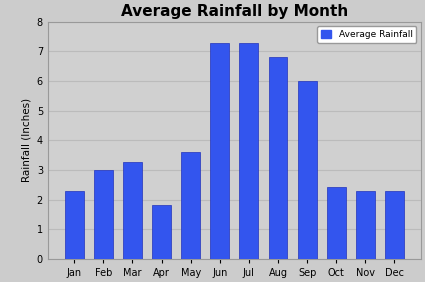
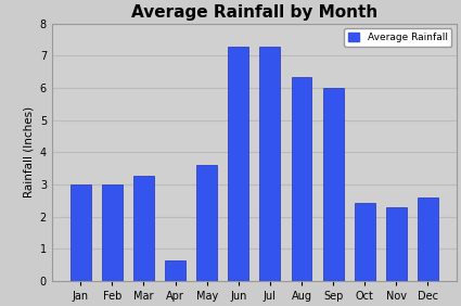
Jan: 2.30 -> 3.00
Apr: 1.80 -> 0.65
Aug: 6.80 -> 6.35
Dec: 2.30 -> 2.60
